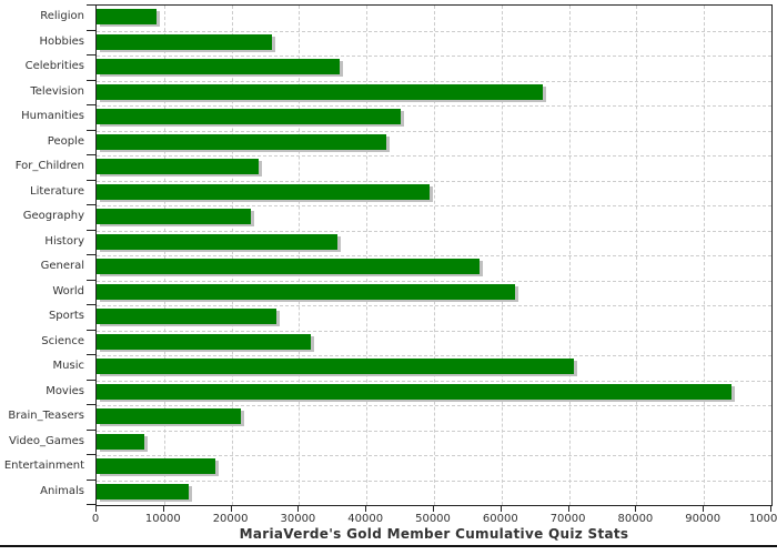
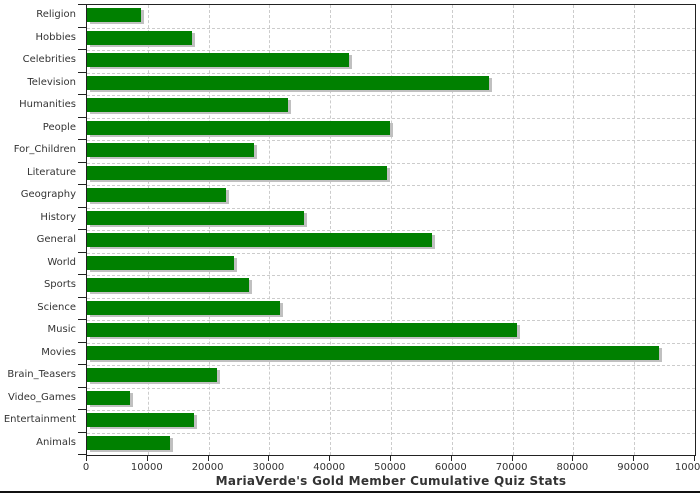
Hobbies: 26000 -> 17000
Celebrities: 36000 -> 43000
Humanities: 45000 -> 33000
People: 43000 -> 50000
For_Children: 24000 -> 28000
World: 62000 -> 24000
